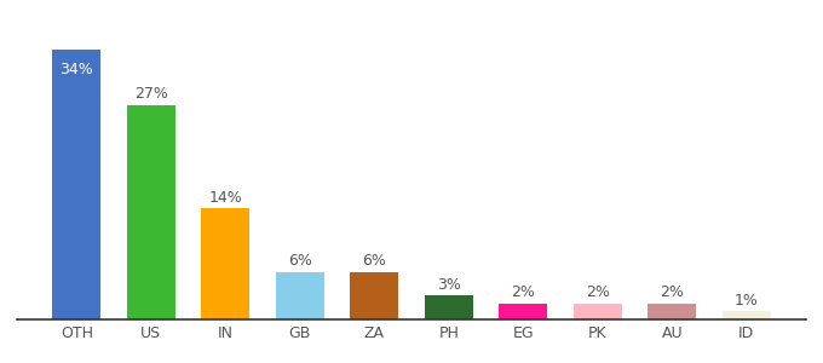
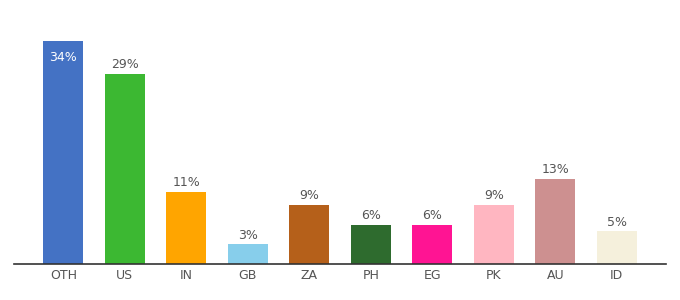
US: 27% -> 29%
IN: 14% -> 11%
GB: 6% -> 3%
ZA: 6% -> 9%
PH: 3% -> 6%
EG: 2% -> 6%
PK: 2% -> 9%
AU: 2% -> 13%
ID: 1% -> 5%
